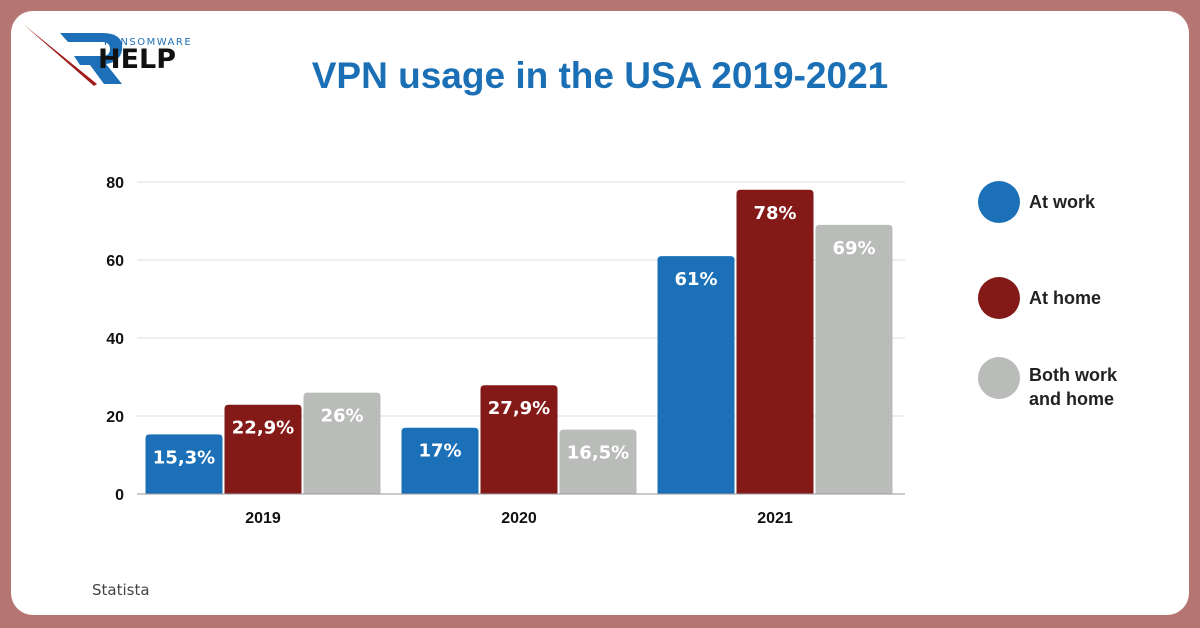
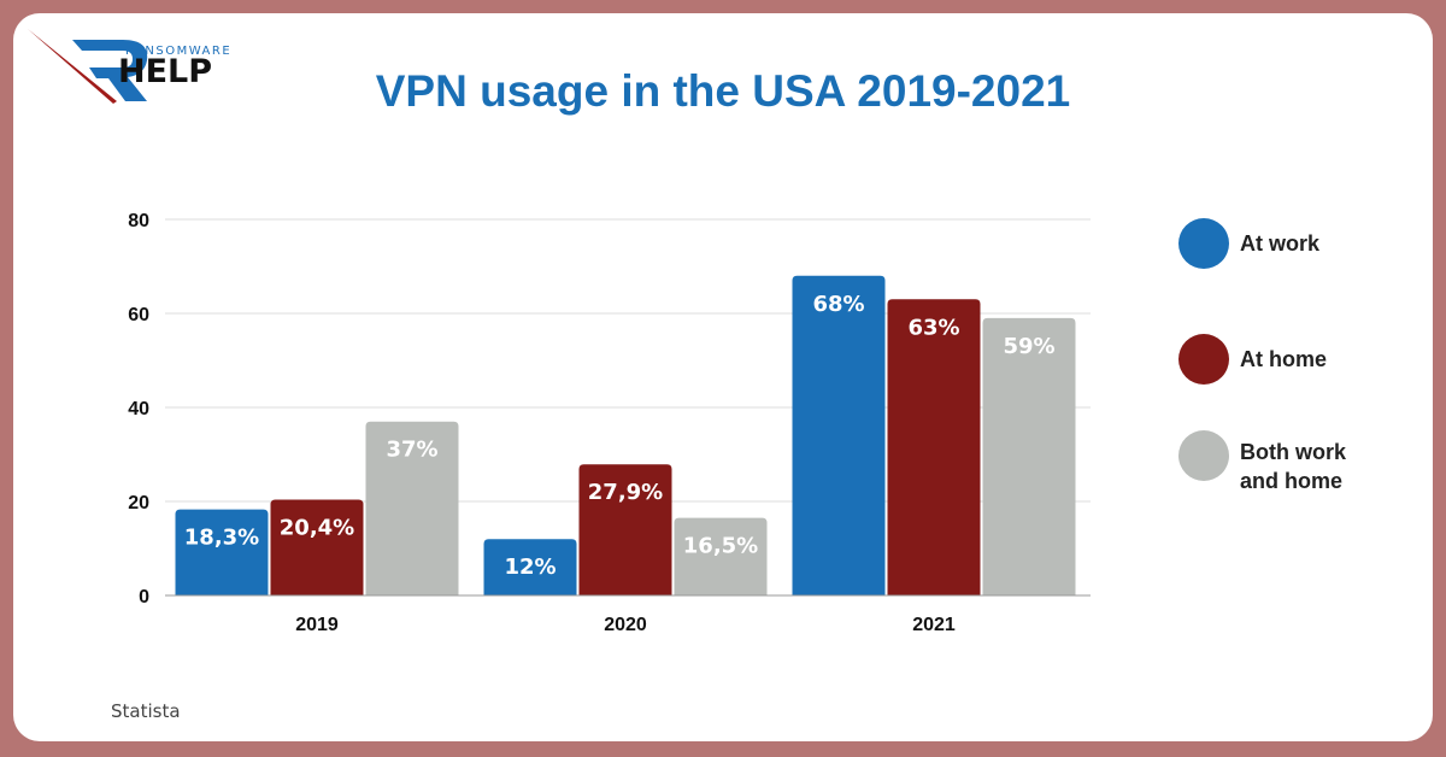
At work/2019: 15,3% -> 18,3%
At home/2019: 22,9% -> 20,4%
Both work and home/2019: 26% -> 37%
At work/2020: 17% -> 12%
At work/2021: 61% -> 68%
At home/2021: 78% -> 63%
Both work and home/2021: 69% -> 59%
